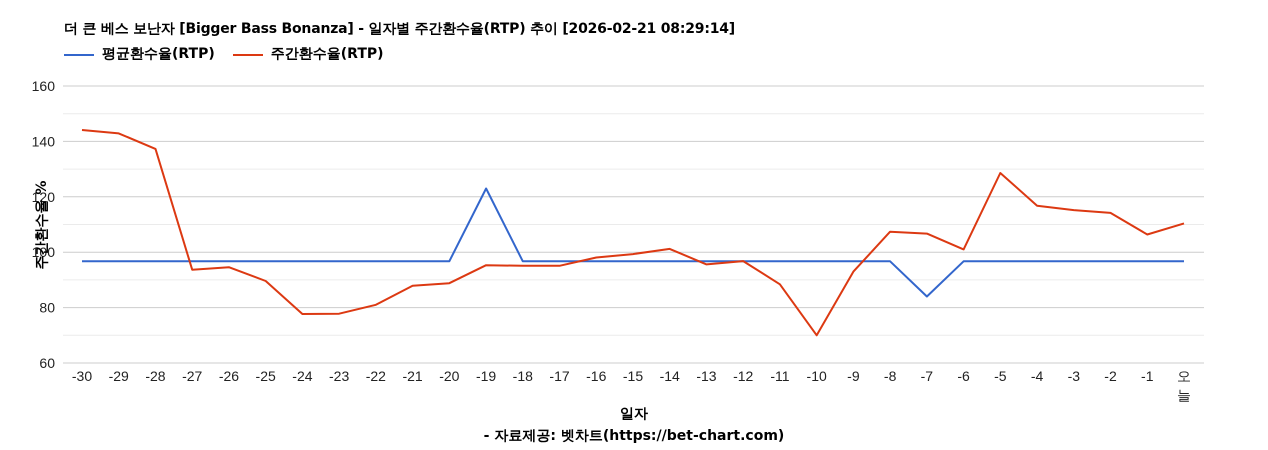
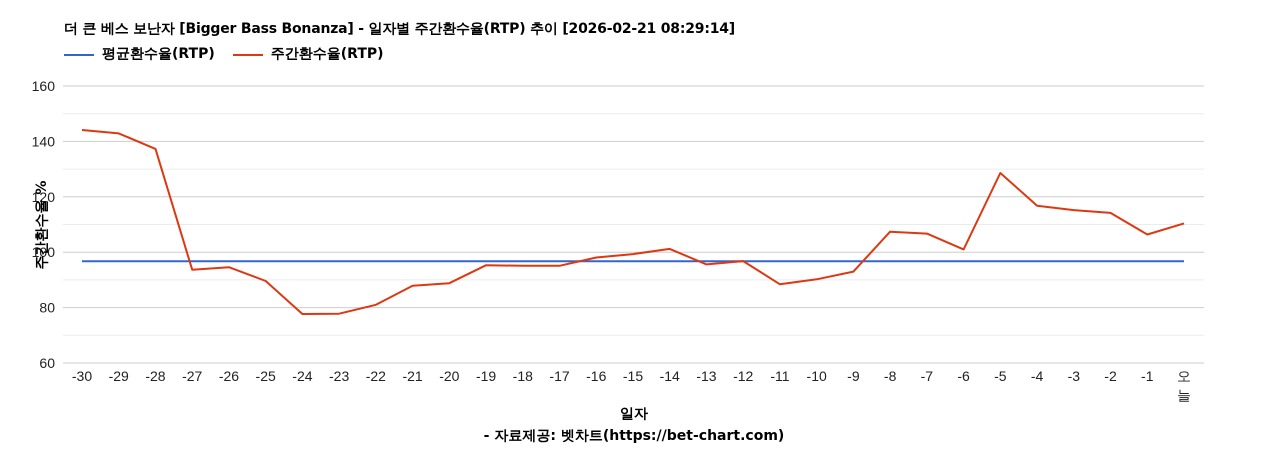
평균환수율(RTP)/-19: 123 -> 97
주간환수율(RTP)/-10: 70 -> 90
평균환수율(RTP)/-7: 84 -> 97
